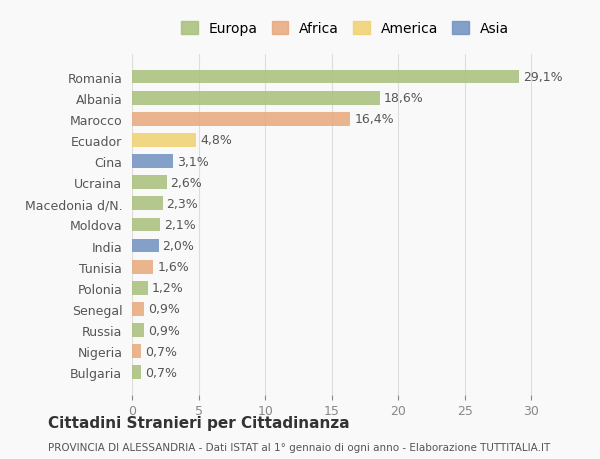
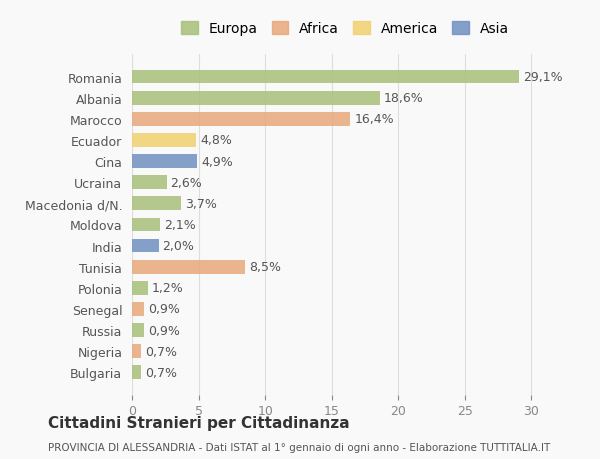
Cina: 3,1% -> 4,9%
Macedonia d/N.: 2,3% -> 3,7%
Tunisia: 1,6% -> 8,5%
